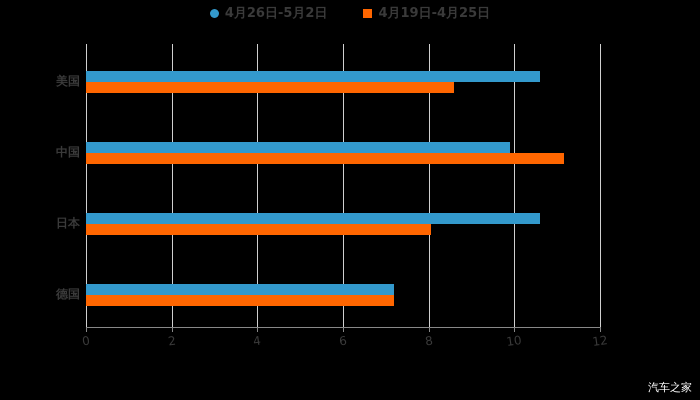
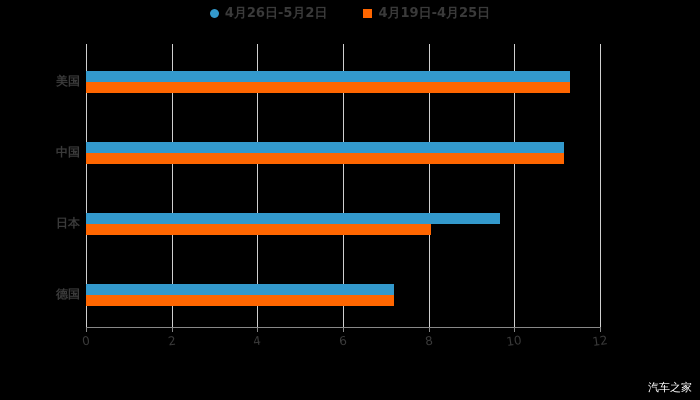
4月26日-5月2日/美国: 10.6 -> 11.3
4月19日-4月25日/美国: 8.6 -> 11.3
4月26日-5月2日/中国: 9.9 -> 11.2
4月26日-5月2日/日本: 10.6 -> 9.7
